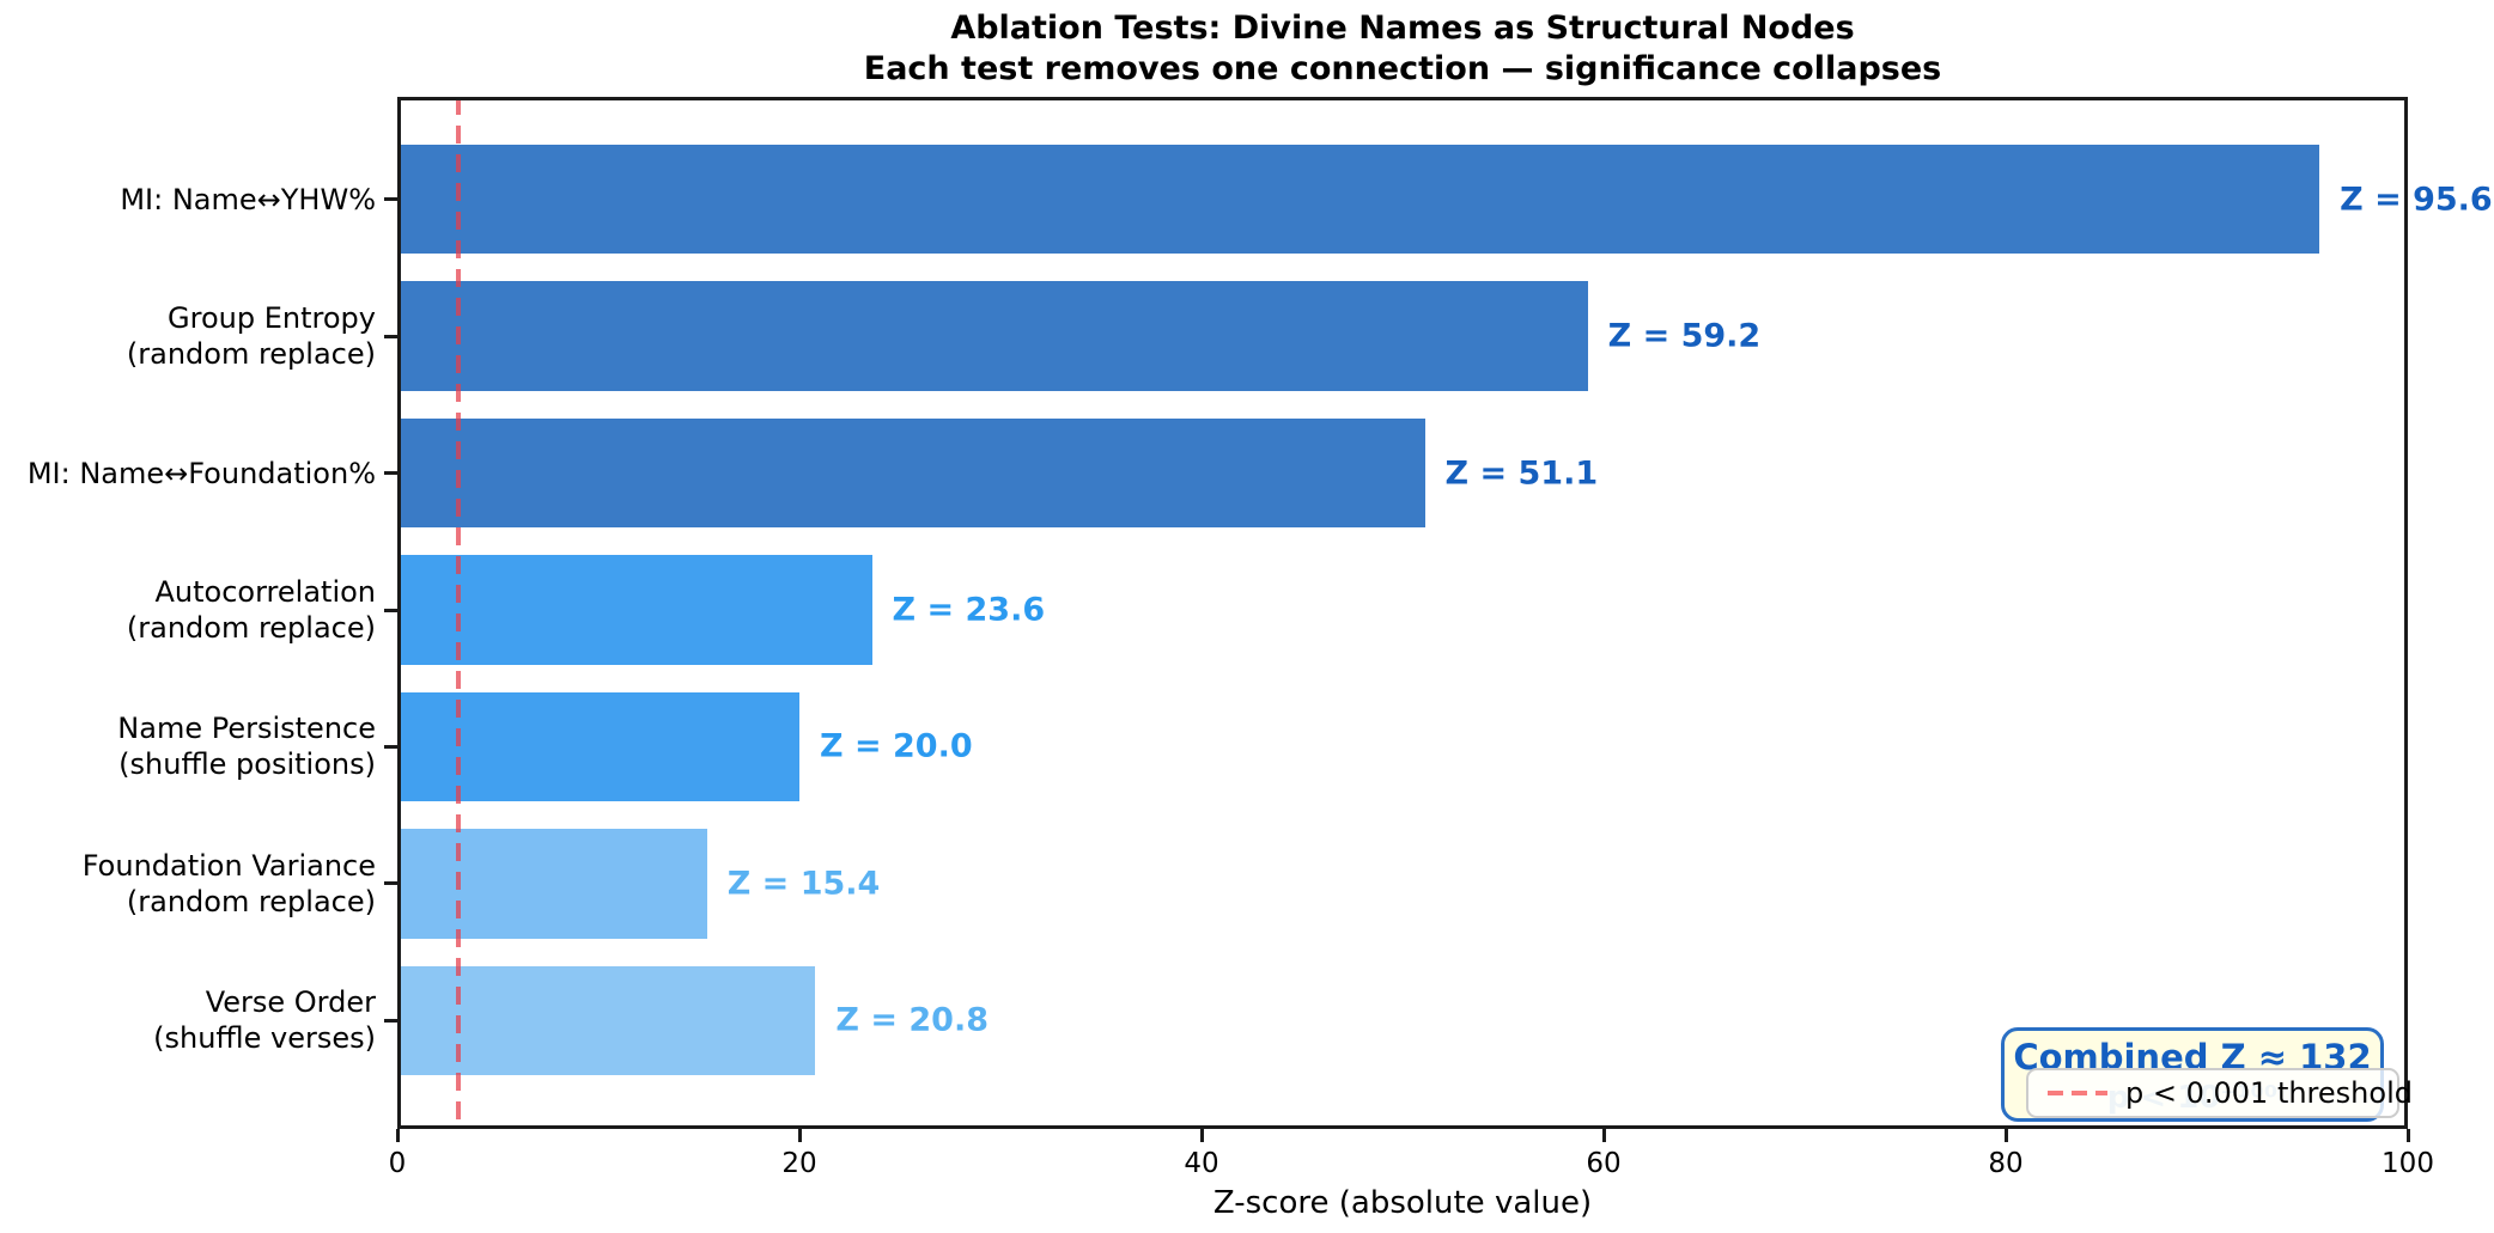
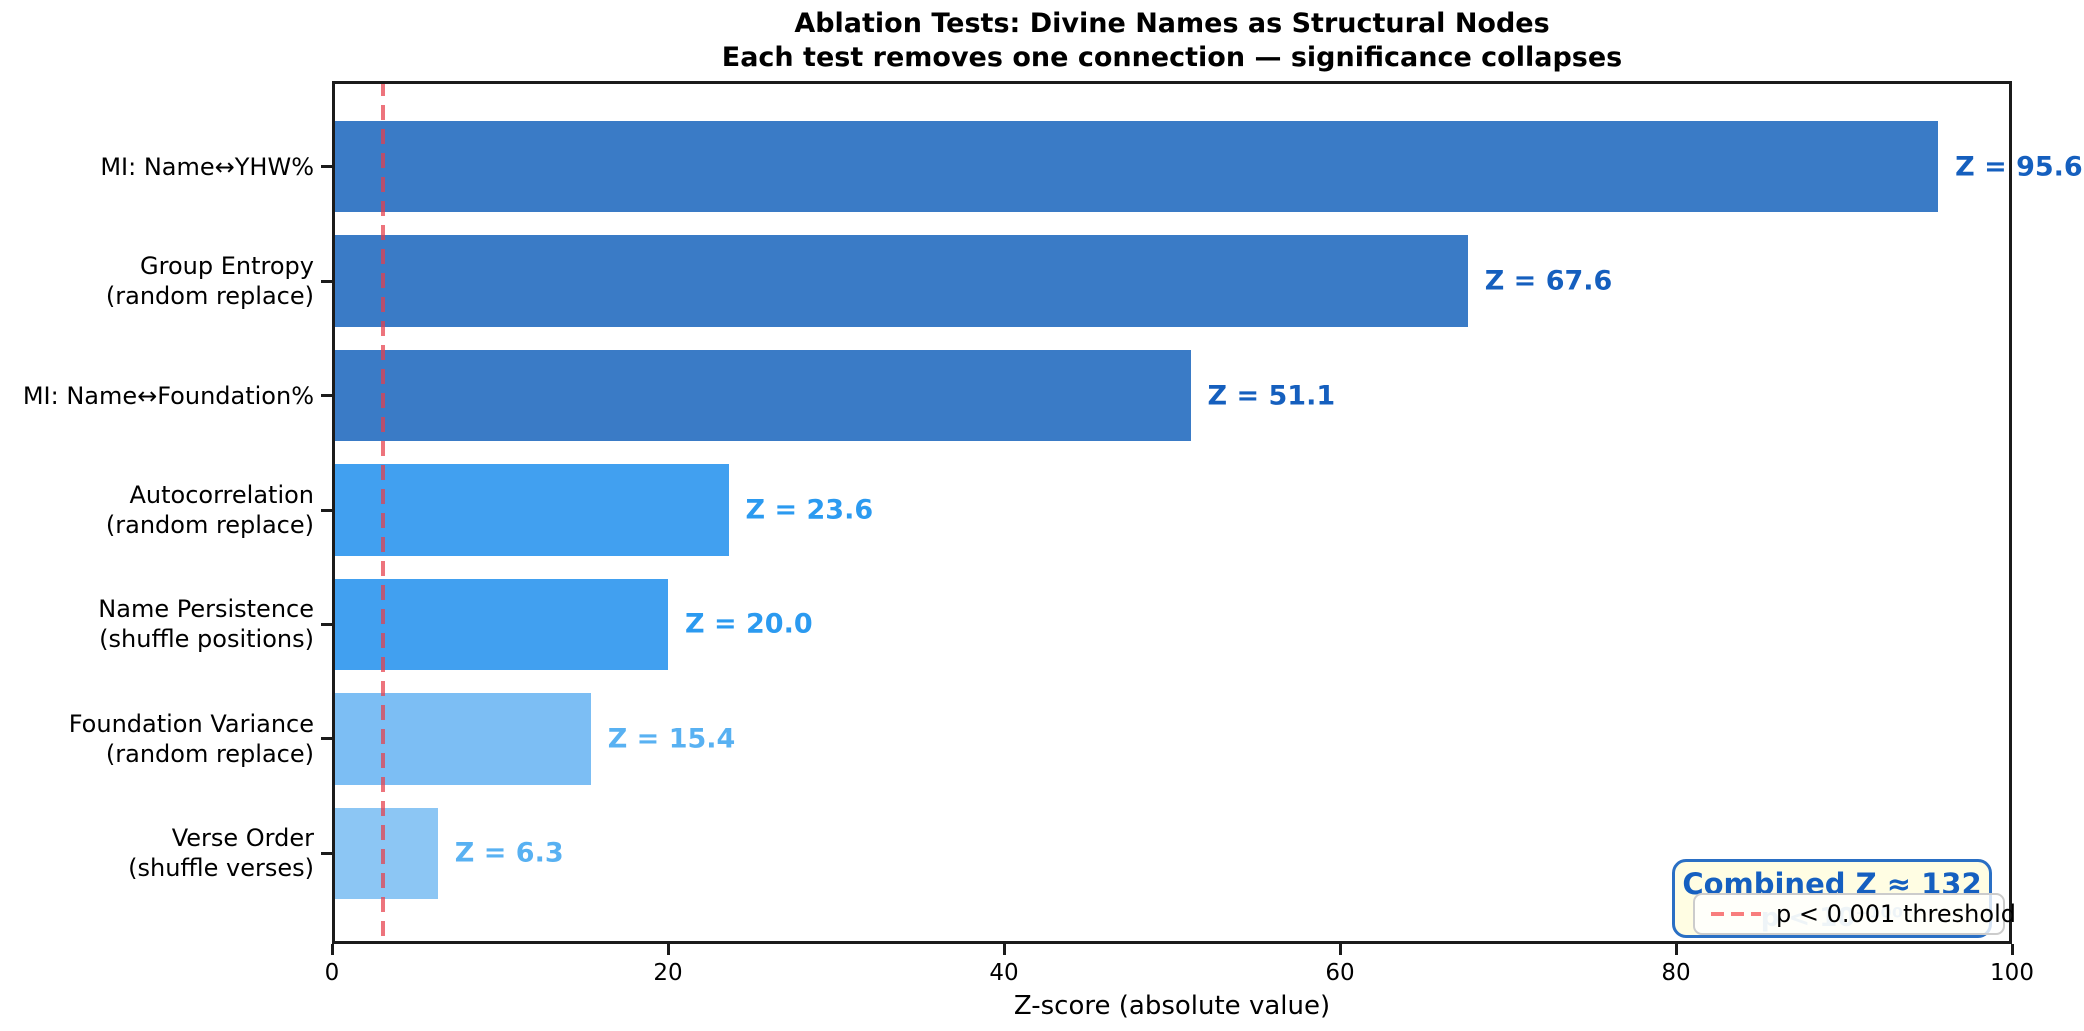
Group Entropy (random replace): 59.2 -> 67.6
Verse Order (shuffle verses): 20.8 -> 6.3
